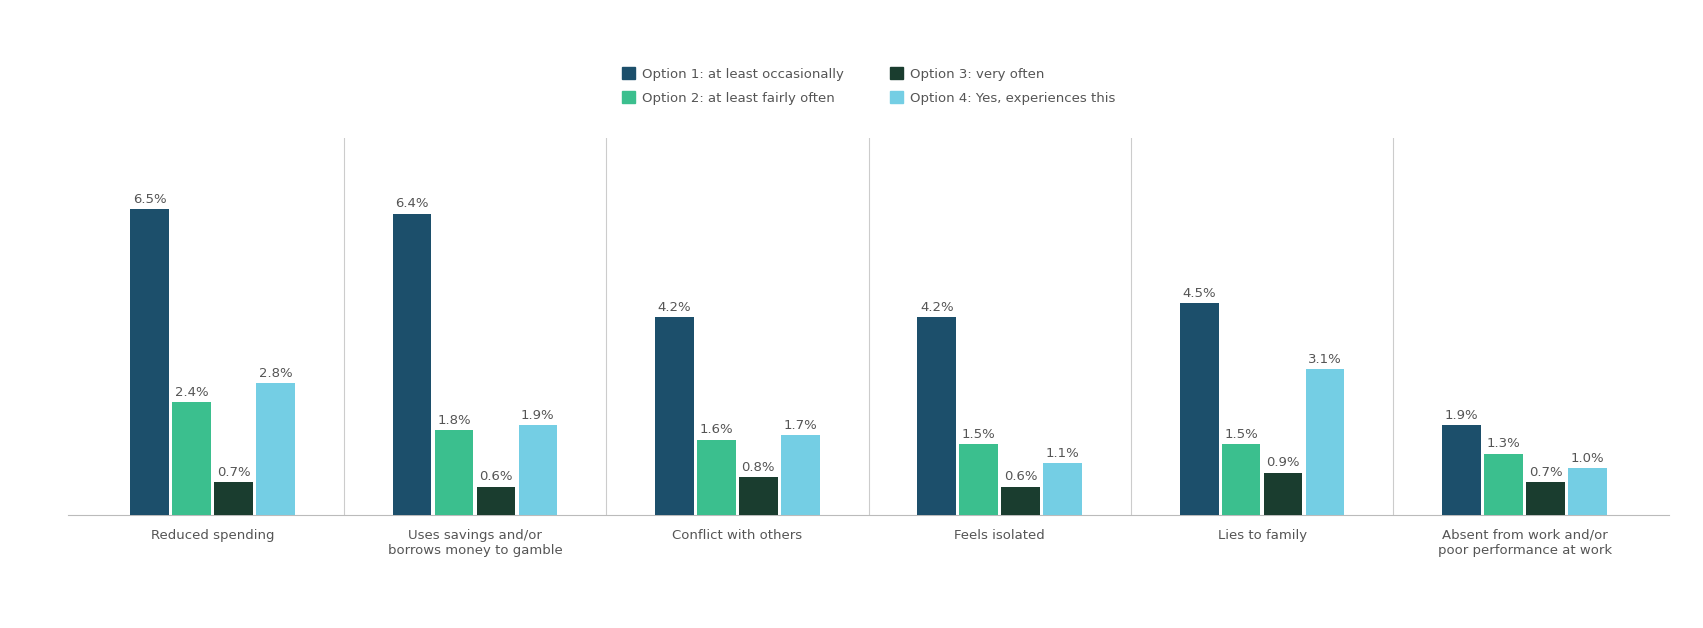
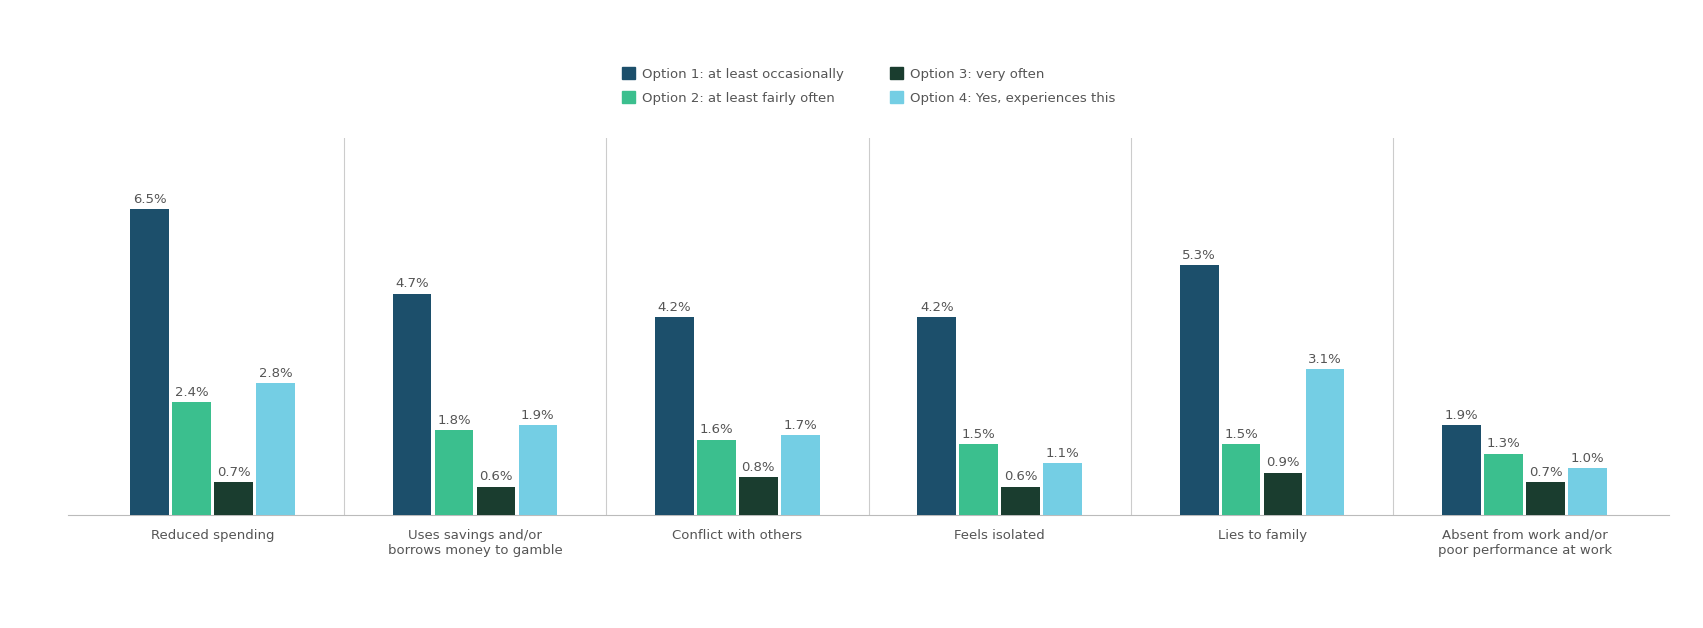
Option 1: at least occasionally/Uses savings and/or borrows money to gamble: 6.4% -> 4.7%
Option 1: at least occasionally/Lies to family: 4.5% -> 5.3%
